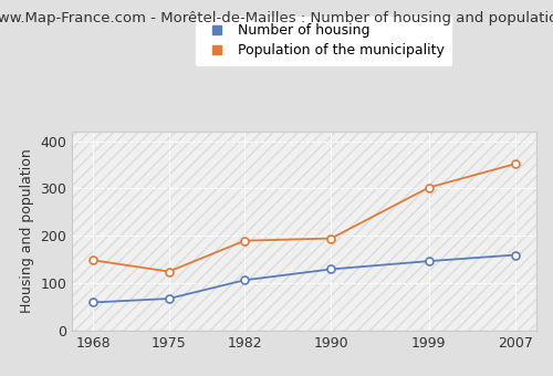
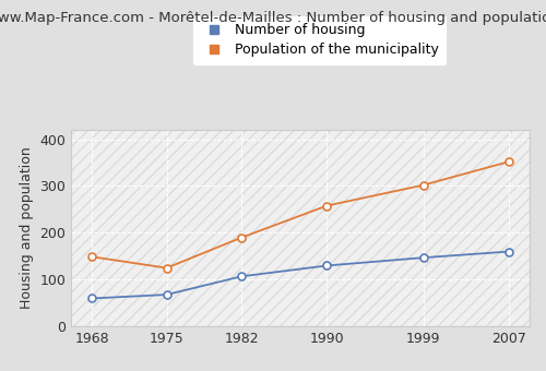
Population of the municipality/1990: 195 -> 258
